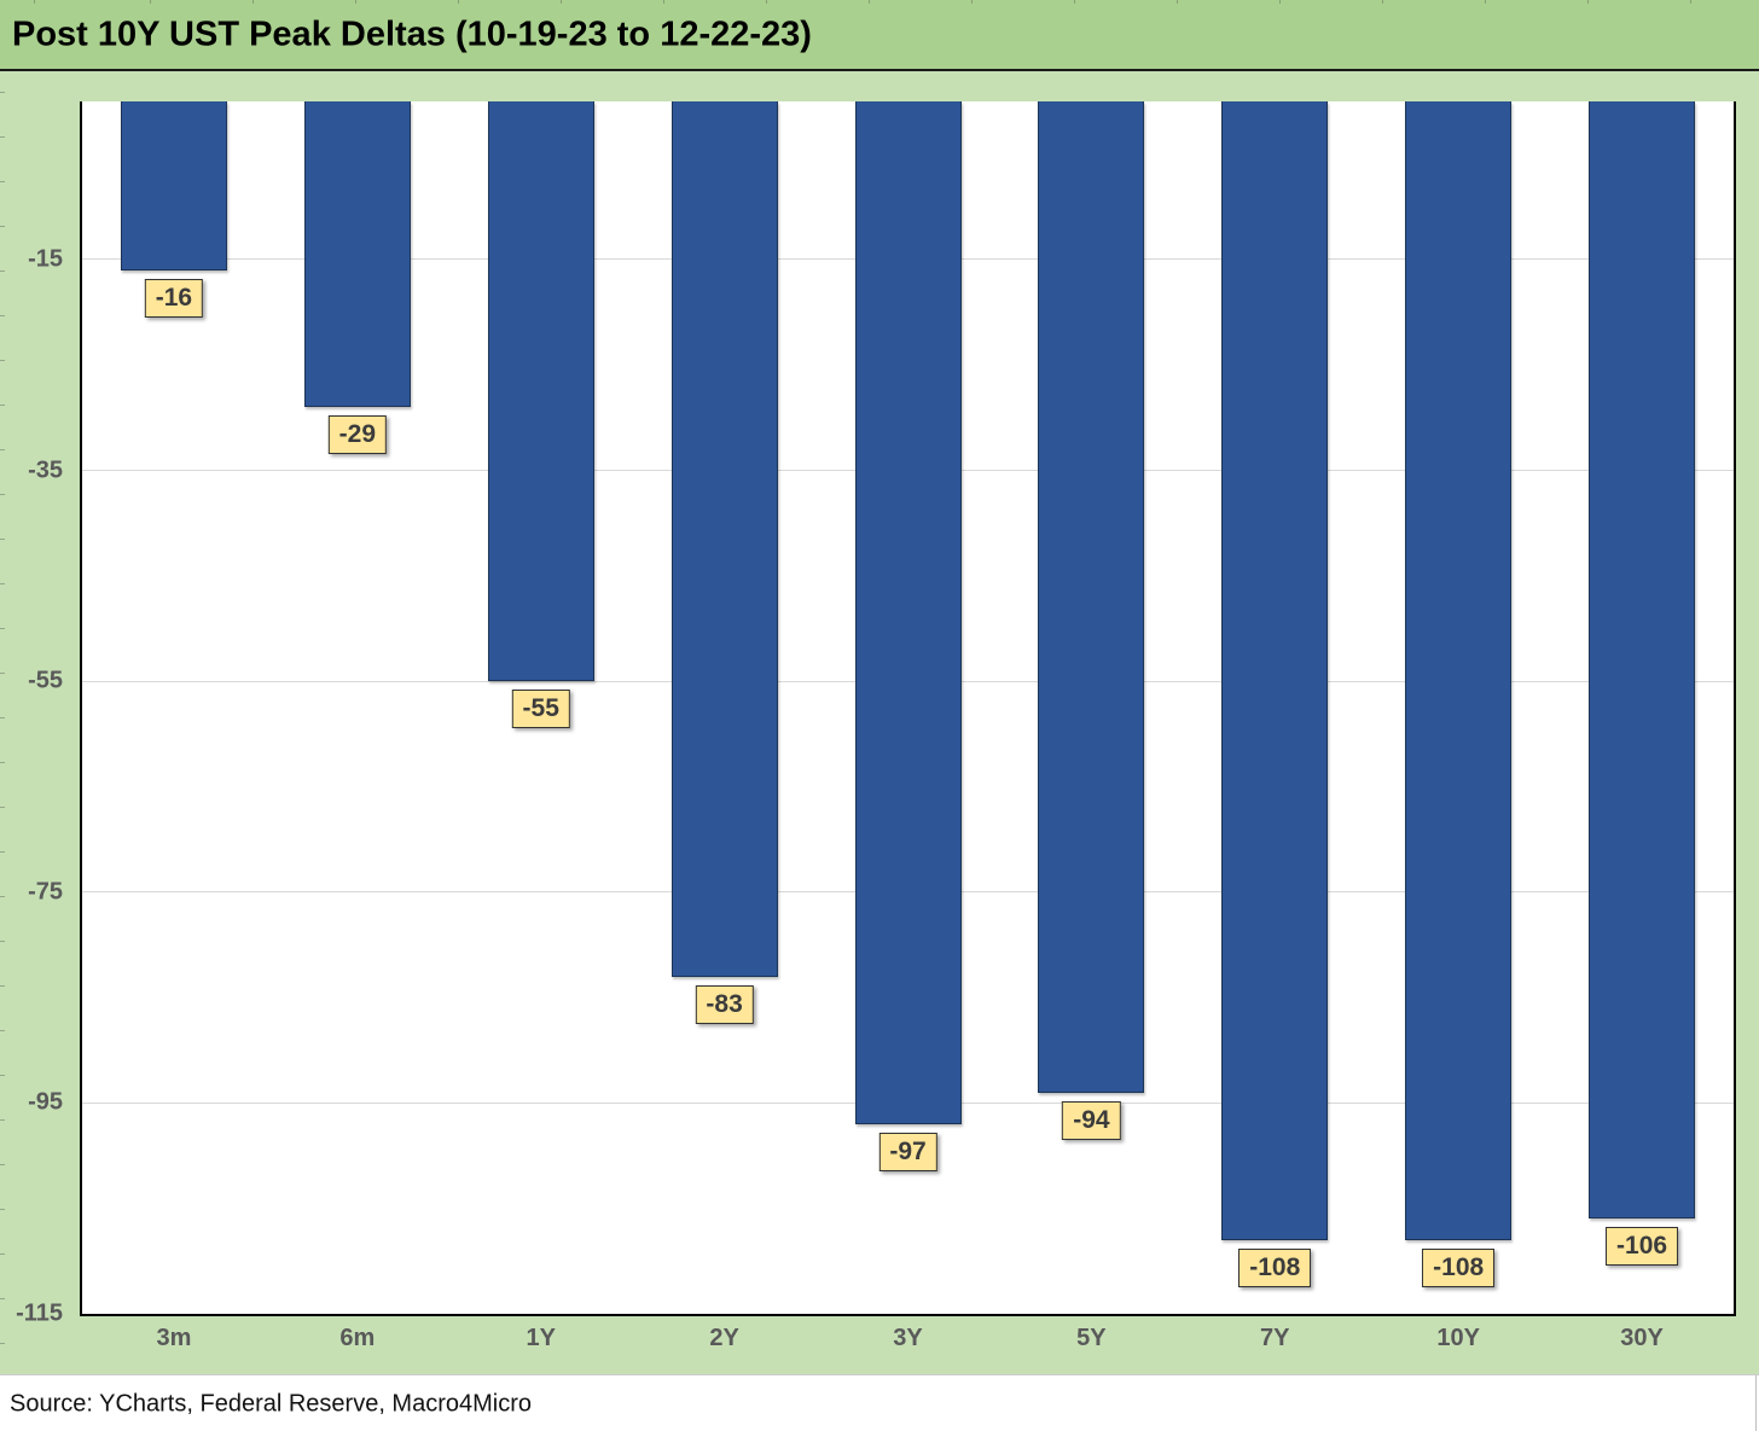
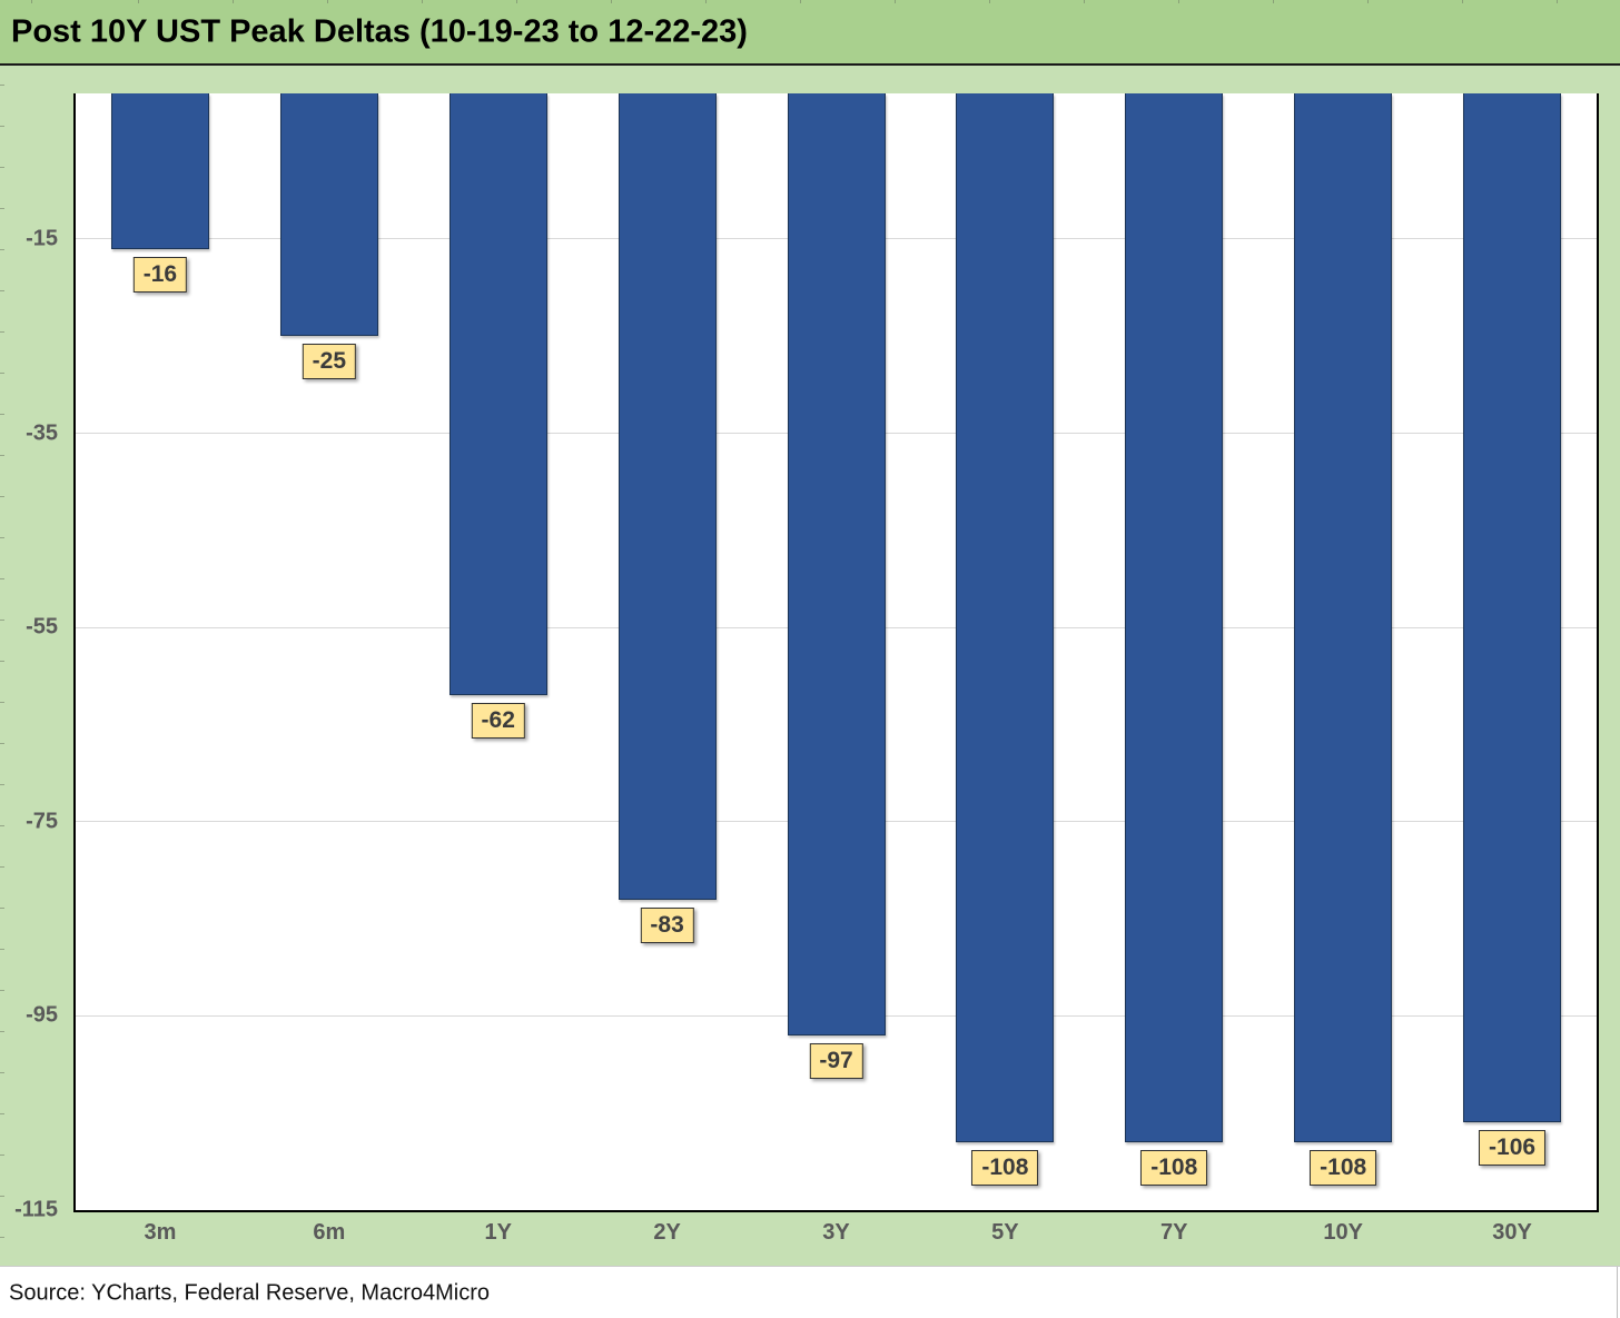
6m: -29 -> -25
1Y: -55 -> -62
5Y: -94 -> -108
